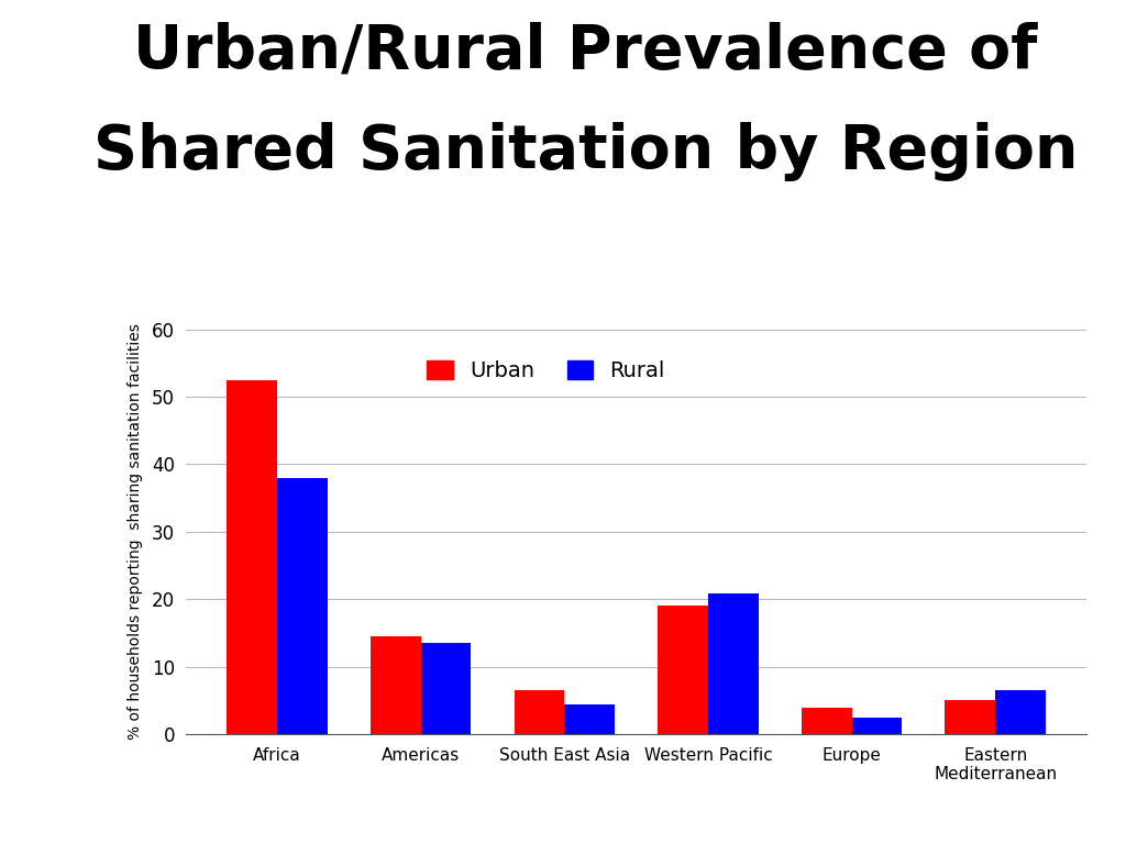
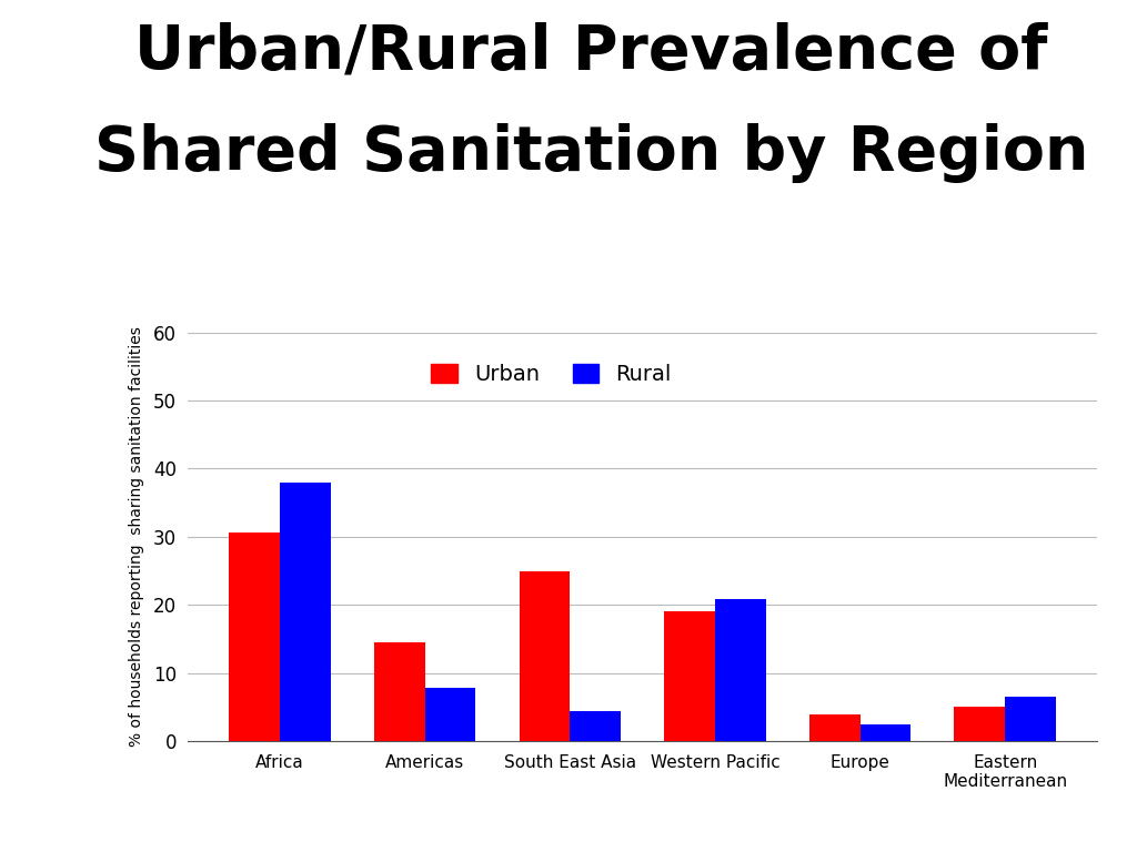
Urban/Africa: 52.5 -> 30.6
Rural/Americas: 13.5 -> 7.8
Urban/South East Asia: 6.5 -> 25.0
